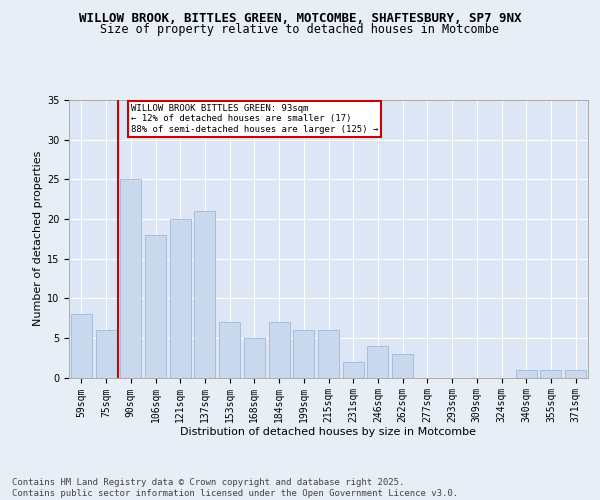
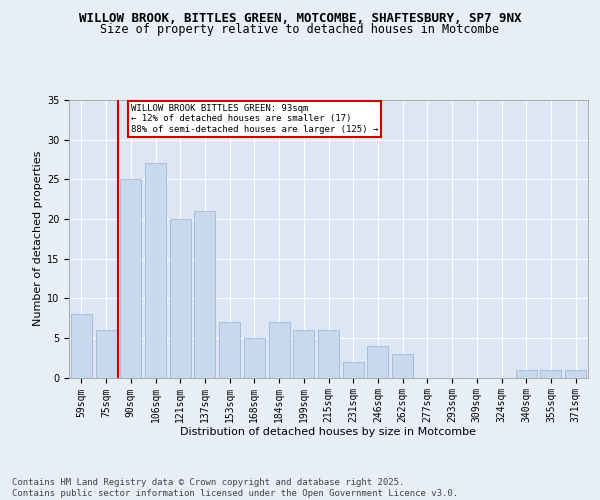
106sqm: 18 -> 27
